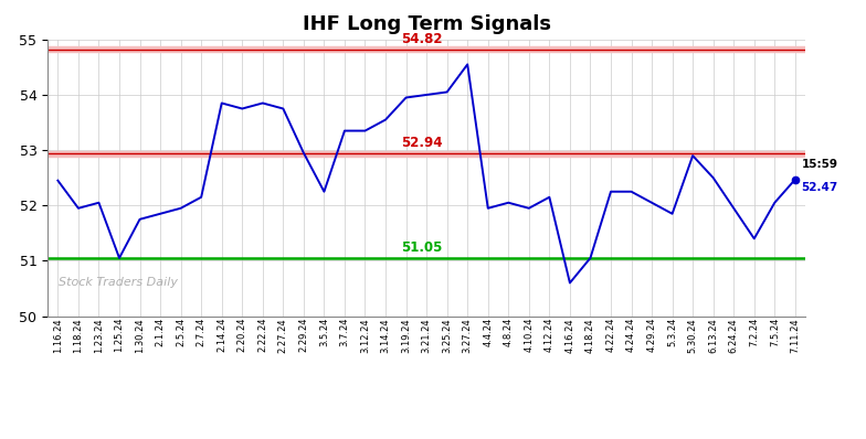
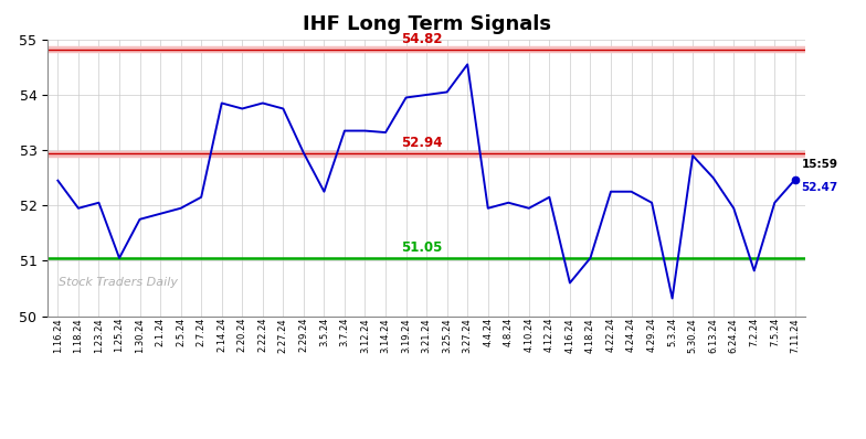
3.14.24: 53.55 -> 53.32
5.3.24: 51.85 -> 50.32
7.2.24: 51.40 -> 50.82
